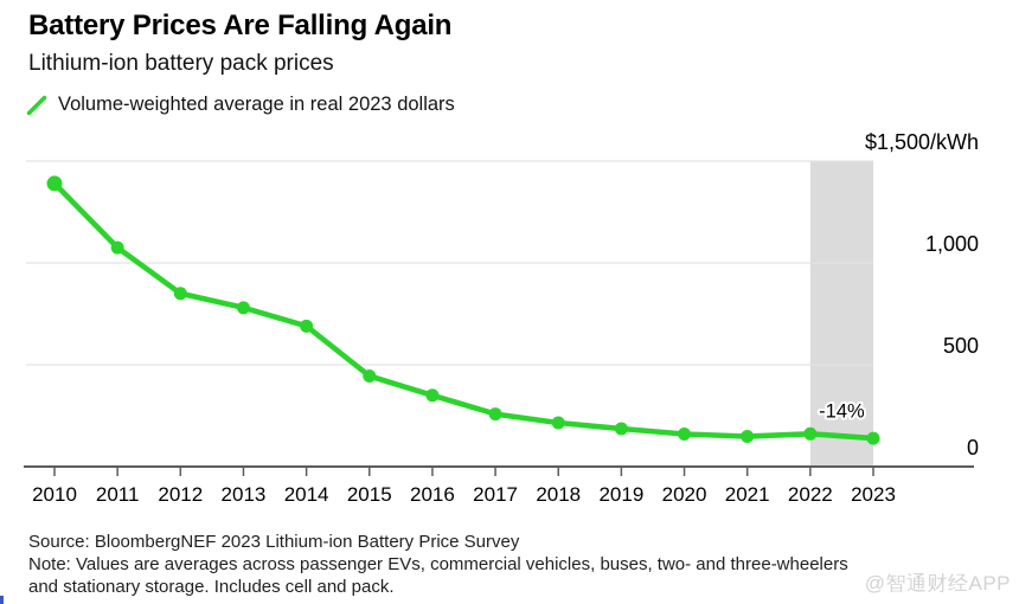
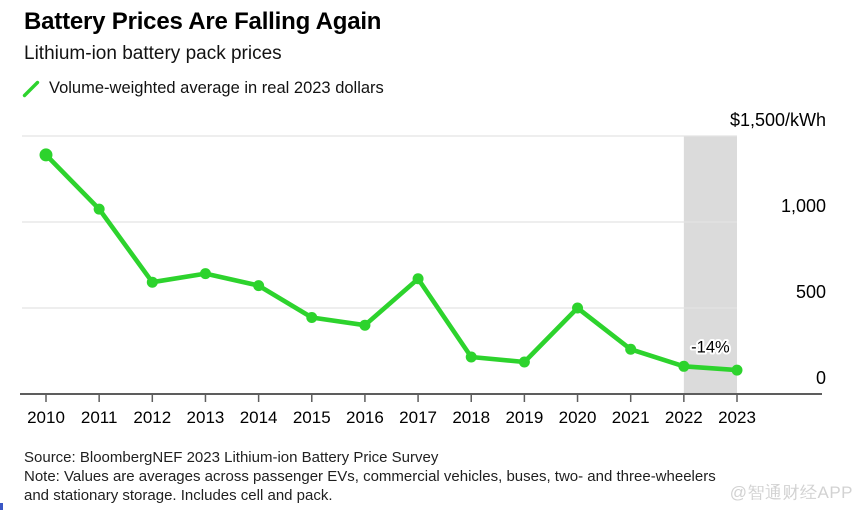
2012: 850 -> 650
2013: 780 -> 700
2014: 690 -> 630
2016: 350 -> 400
2017: 260 -> 670
2020: 160 -> 500
2021: 150 -> 260
